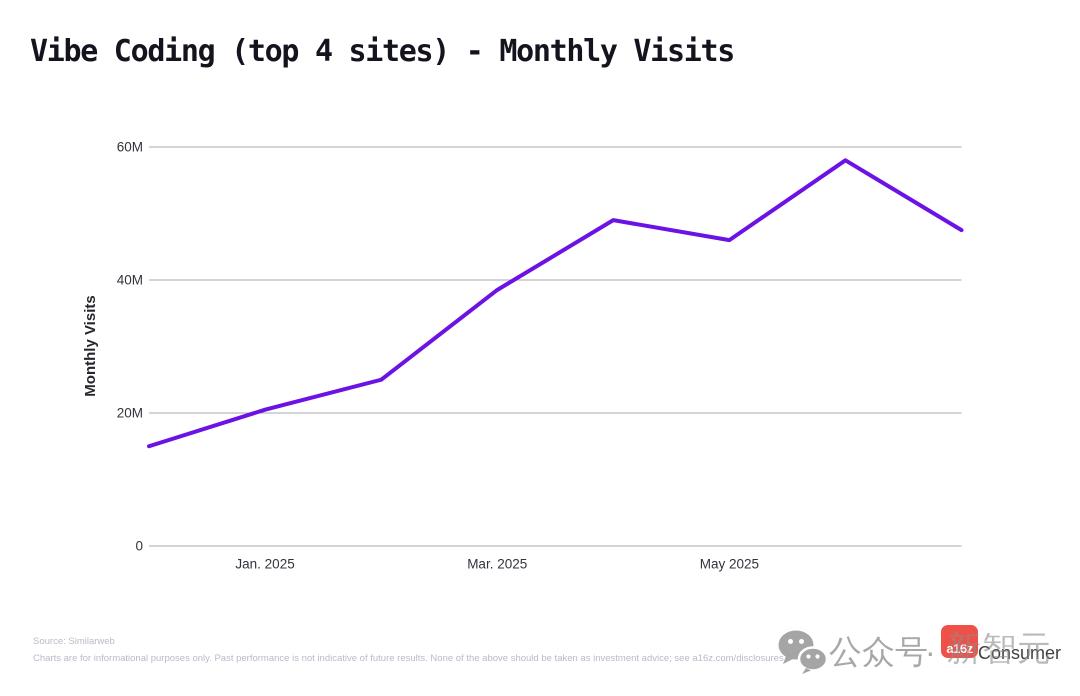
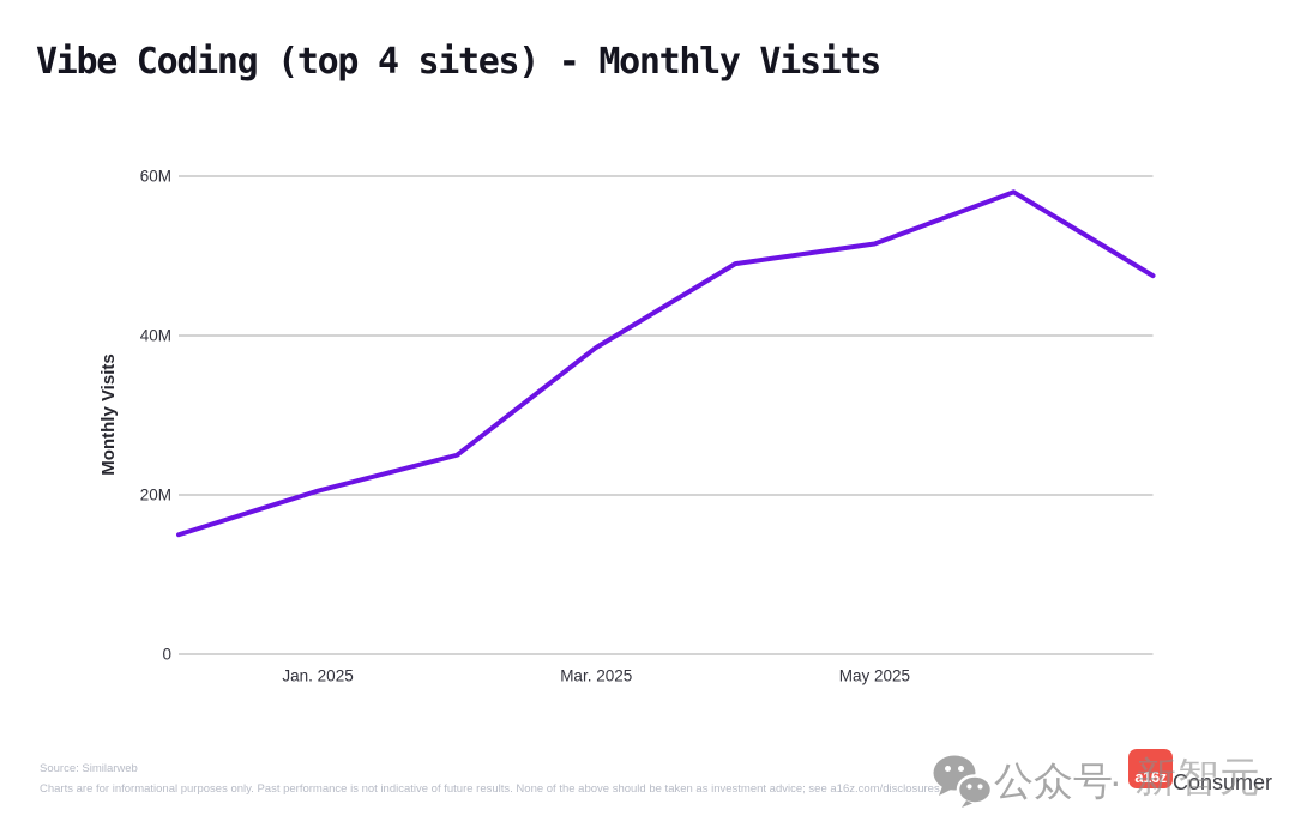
May 2025: 46M -> 52M
